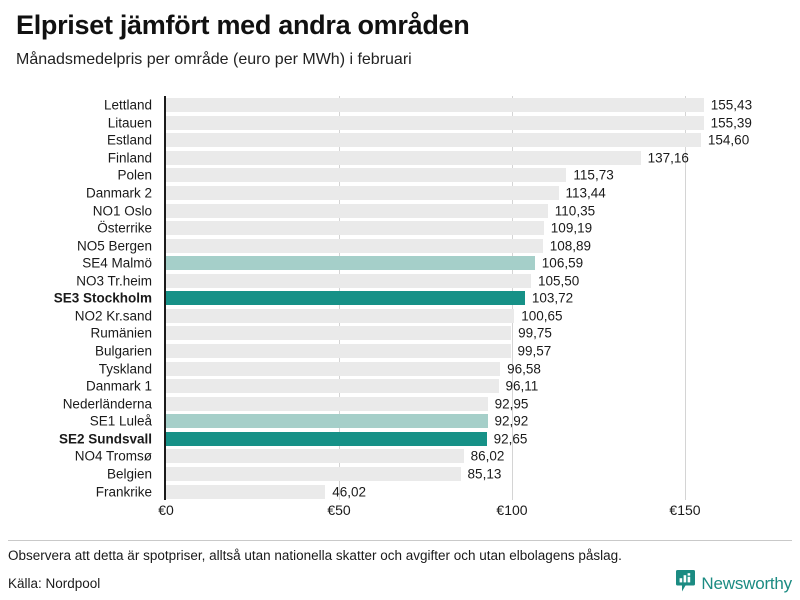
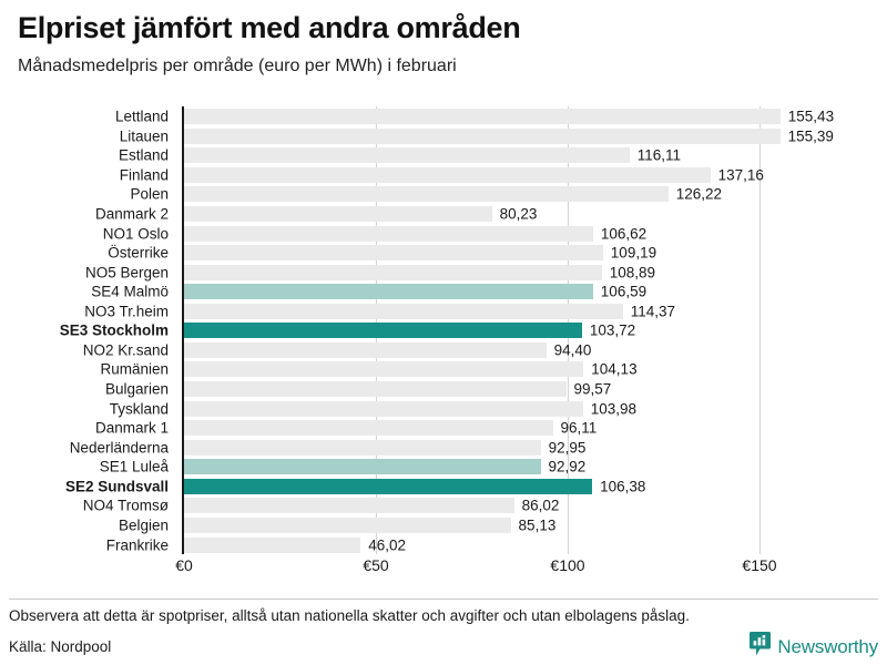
Estland: 154,60 -> 116,11
Polen: 115,73 -> 126,22
Danmark 2: 113,44 -> 80,23
NO1 Oslo: 110,35 -> 106,62
NO3 Tr.heim: 105,50 -> 114,37
NO2 Kr.sand: 100,65 -> 94,40
Rumänien: 99,75 -> 104,13
Tyskland: 96,58 -> 103,98
SE2 Sundsvall: 92,65 -> 106,38
